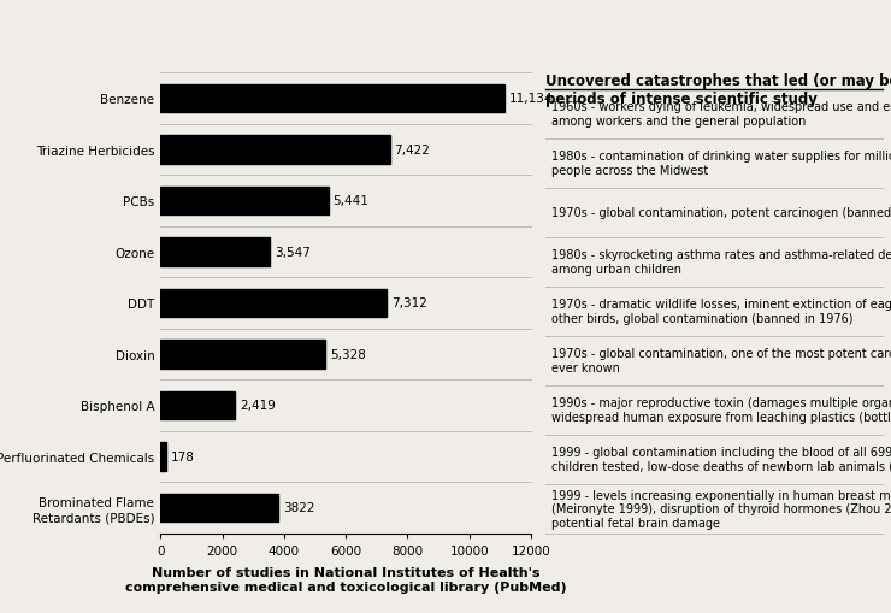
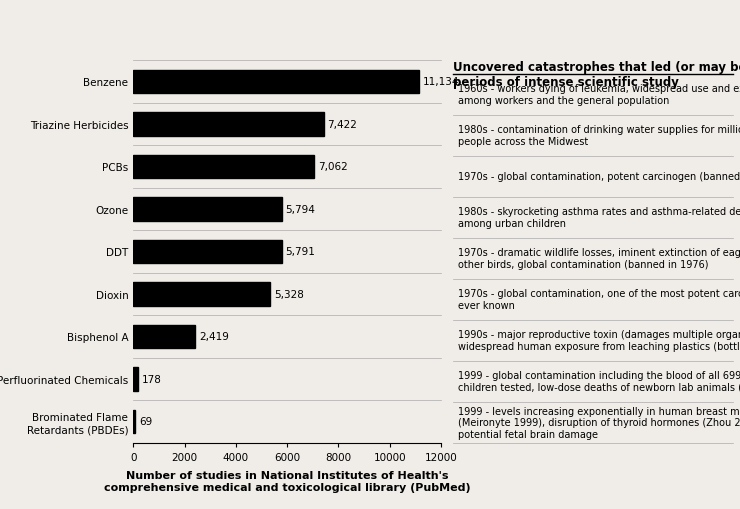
PCBs: 5,441 -> 7,062
Ozone: 3,547 -> 5,794
DDT: 7,312 -> 5,791
Brominated Flame Retardants (PBDEs): 3822 -> 69
